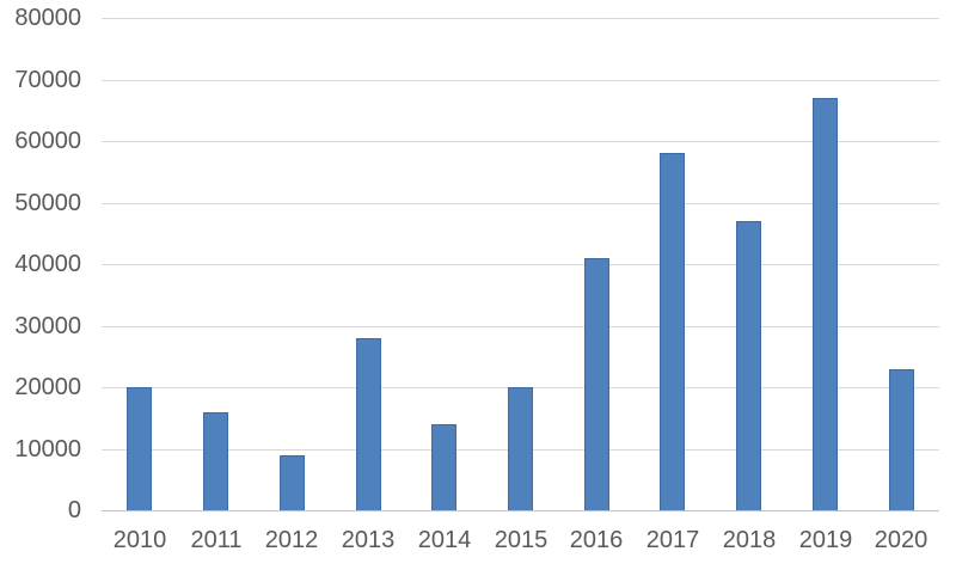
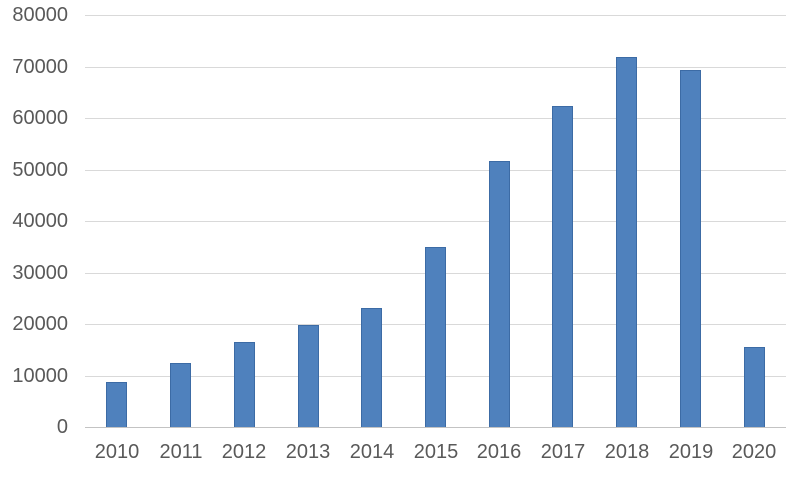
2010: 20000 -> 9000
2011: 16000 -> 12000
2012: 9000 -> 16000
2013: 28000 -> 20000
2014: 14000 -> 23000
2015: 20000 -> 35000
2016: 41000 -> 52000
2017: 58000 -> 62000
2018: 47000 -> 72000
2019: 67000 -> 69000
2020: 23000 -> 16000
